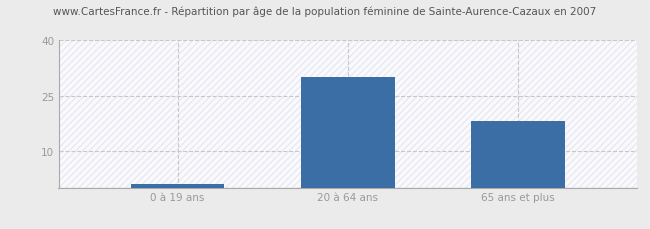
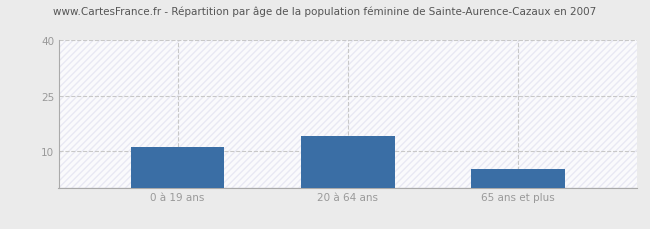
0 à 19 ans: 1 -> 11
20 à 64 ans: 30 -> 14
65 ans et plus: 18 -> 5
